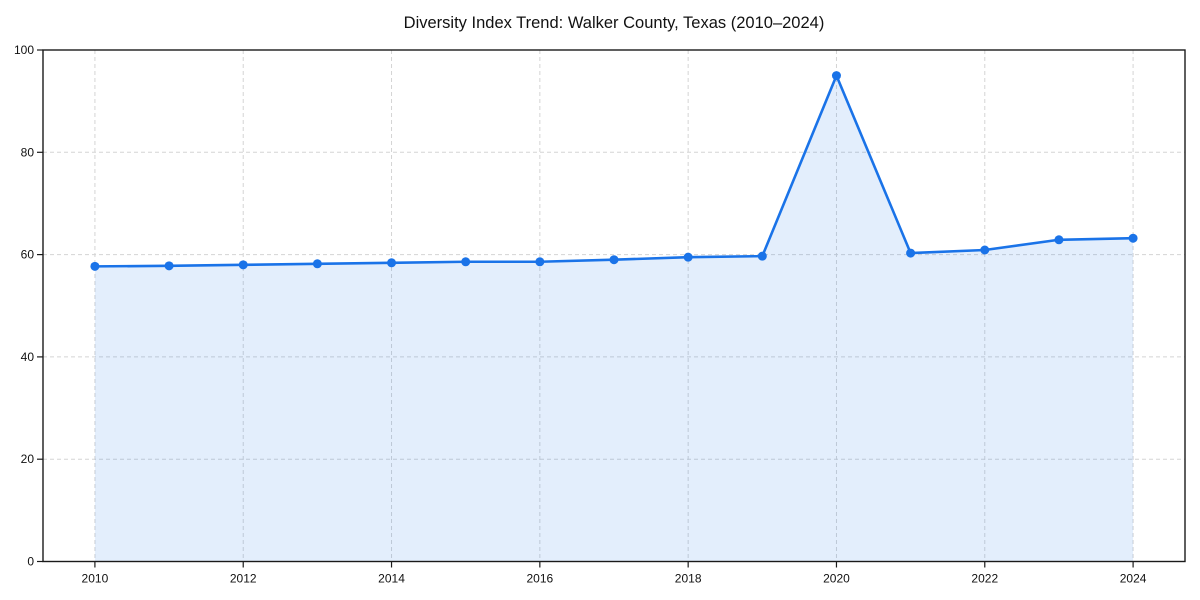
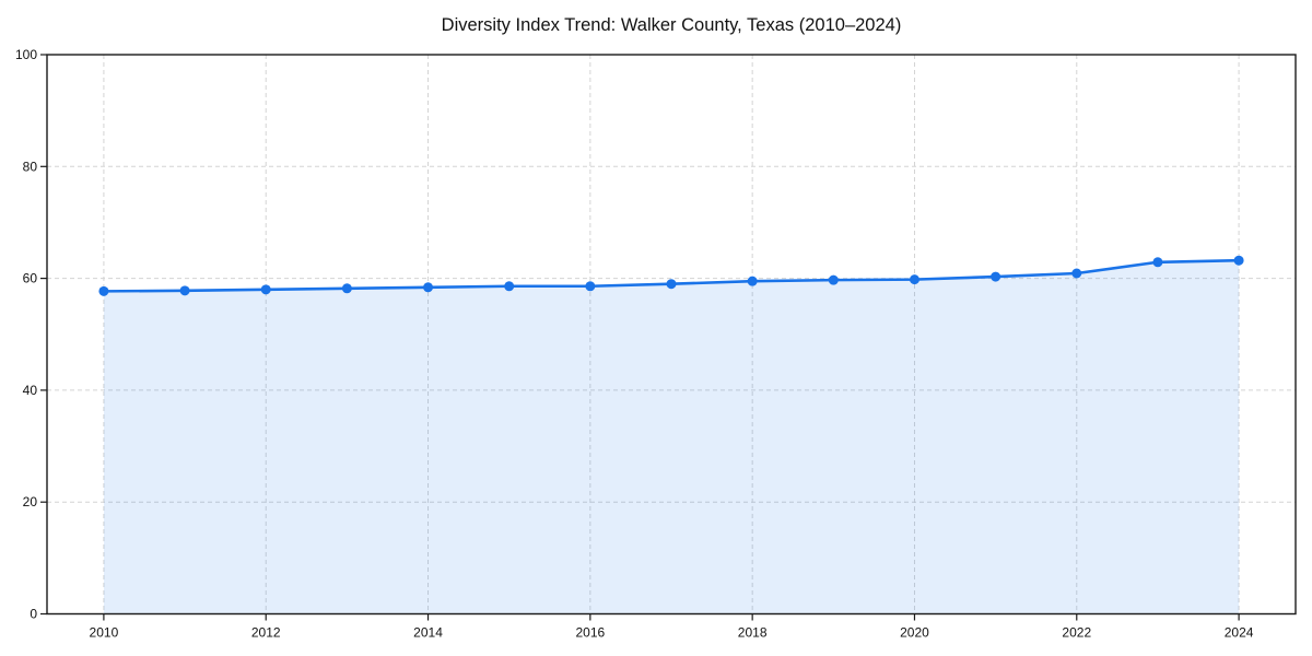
2020: 95 -> 60
